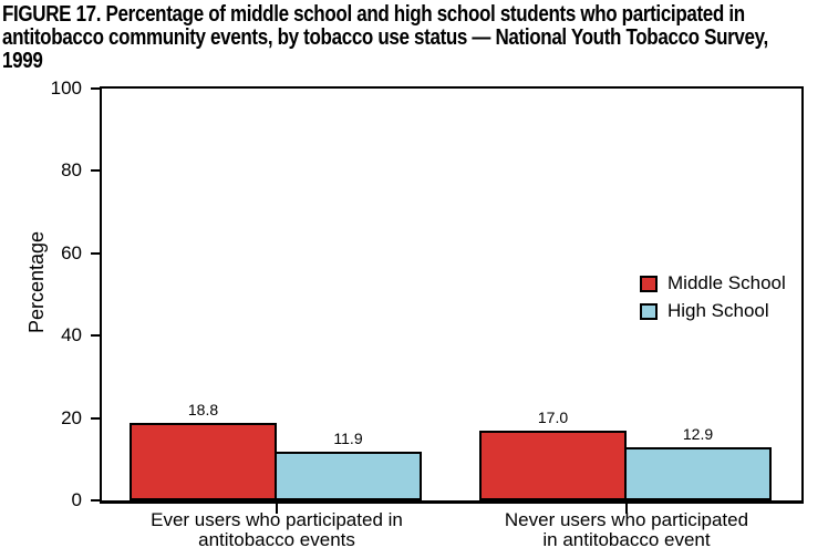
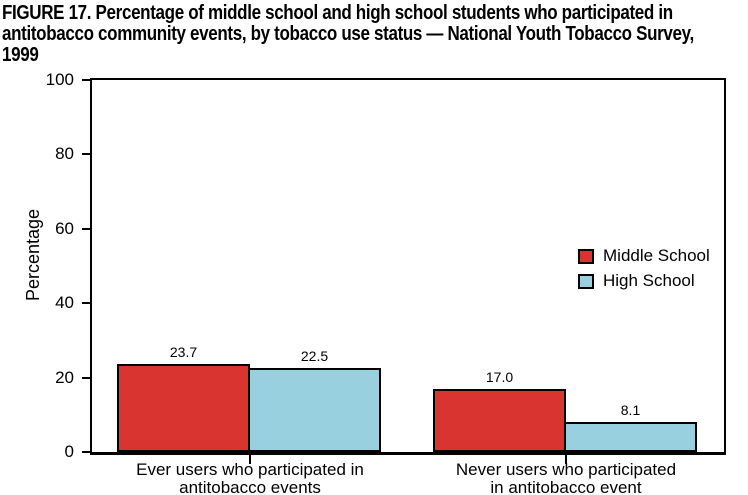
Middle School/Ever users who participated in antitobacco events: 18.8 -> 23.7
High School/Ever users who participated in antitobacco events: 11.9 -> 22.5
High School/Never users who participated in antitobacco event: 12.9 -> 8.1
